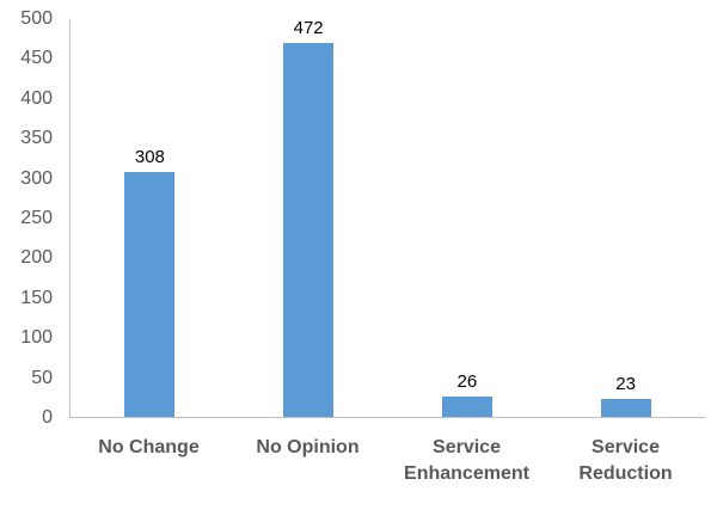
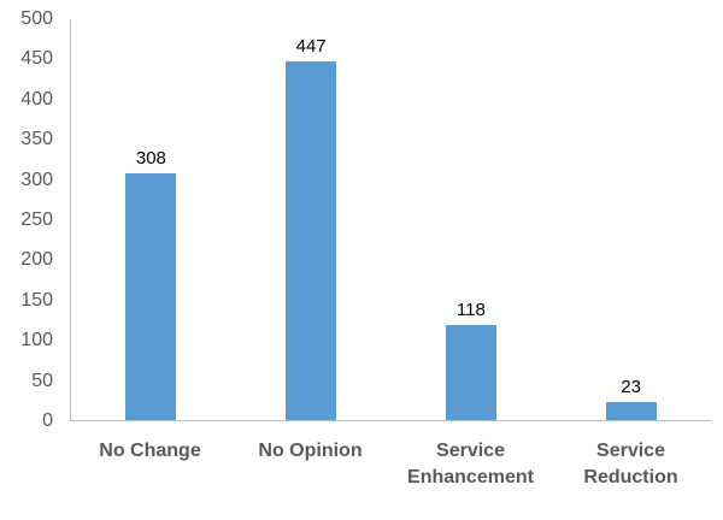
No Opinion: 472 -> 447
Service Enhancement: 26 -> 118
